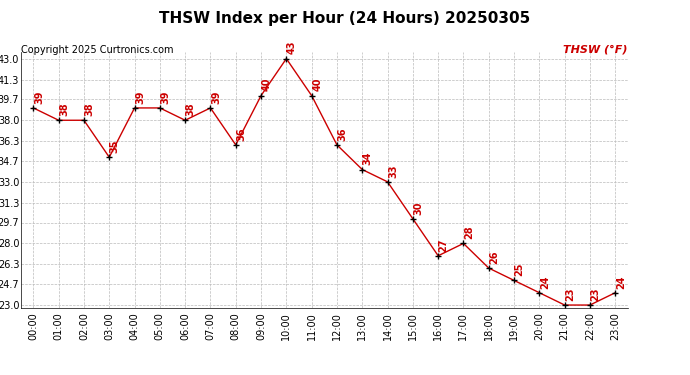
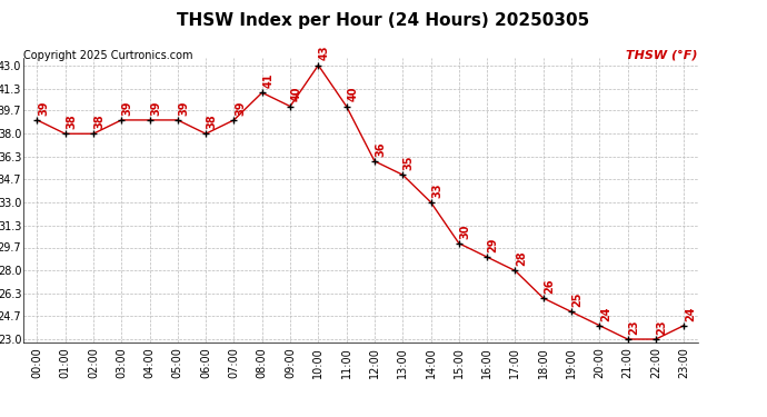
03:00: 35 -> 39
08:00: 36 -> 41
13:00: 34 -> 35
16:00: 27 -> 29
